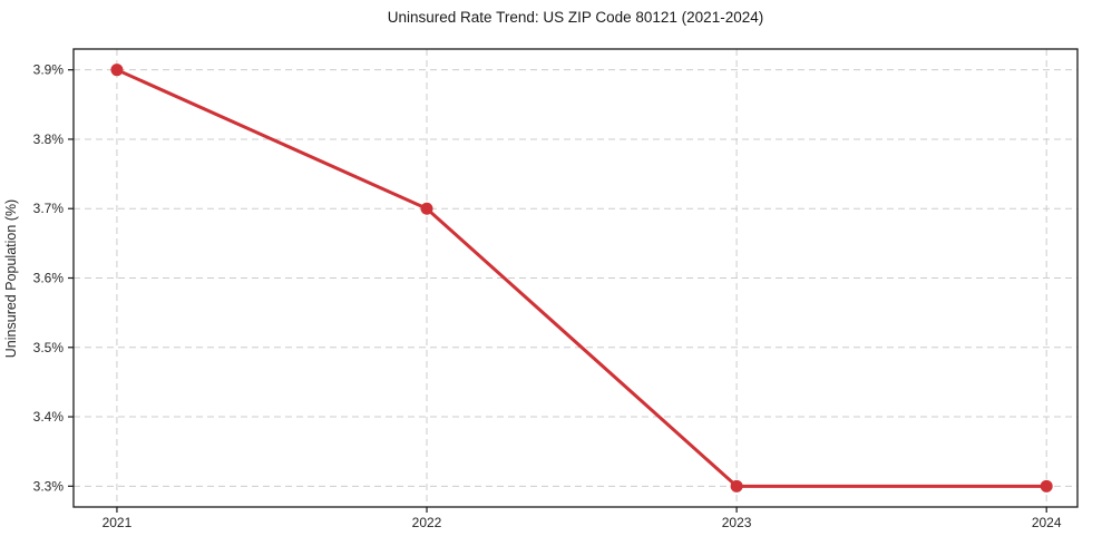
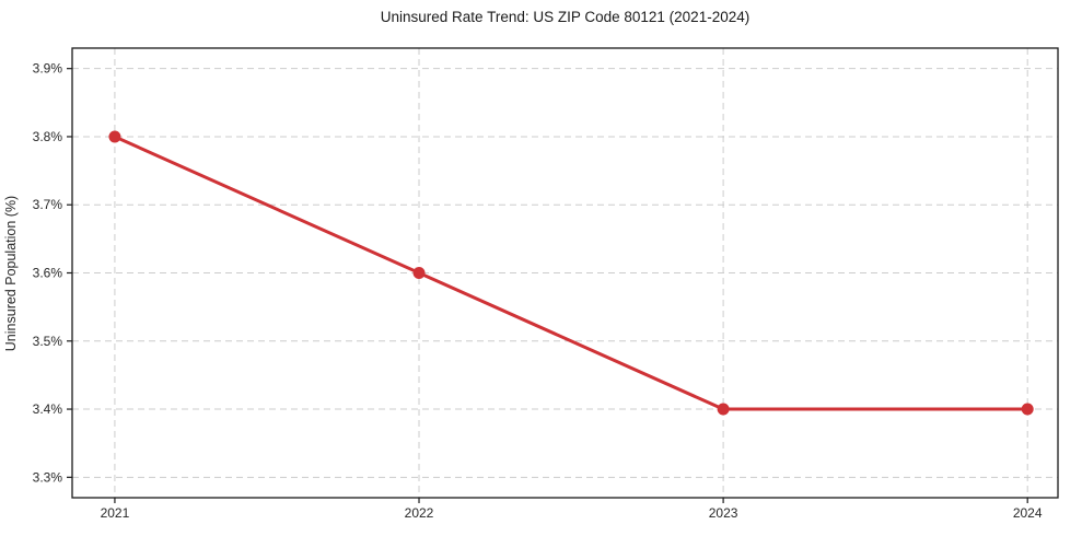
2021: 3.9% -> 3.8%
2022: 3.7% -> 3.6%
2023: 3.3% -> 3.4%
2024: 3.3% -> 3.4%
